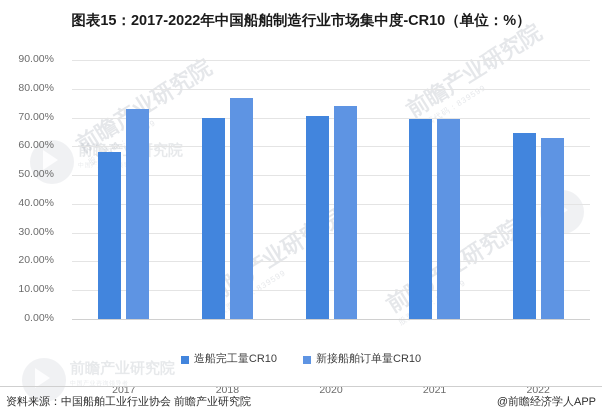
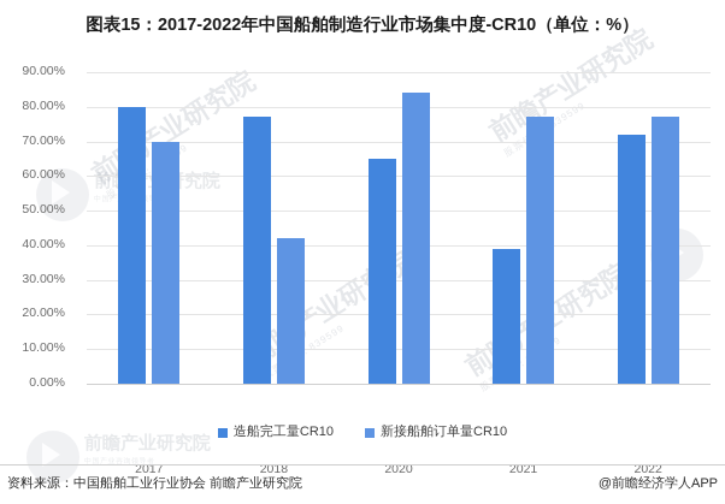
造船完工量CR10/2017: 58% -> 80%
新接船舶订单量CR10/2017: 73% -> 70%
造船完工量CR10/2018: 70% -> 77%
新接船舶订单量CR10/2018: 77% -> 42%
造船完工量CR10/2020: 70% -> 65%
新接船舶订单量CR10/2020: 74% -> 84%
造船完工量CR10/2021: 70% -> 39%
新接船舶订单量CR10/2021: 70% -> 77%
造船完工量CR10/2022: 65% -> 72%
新接船舶订单量CR10/2022: 63% -> 77%
